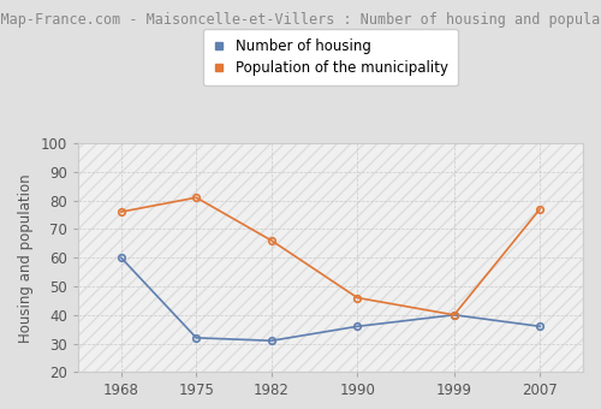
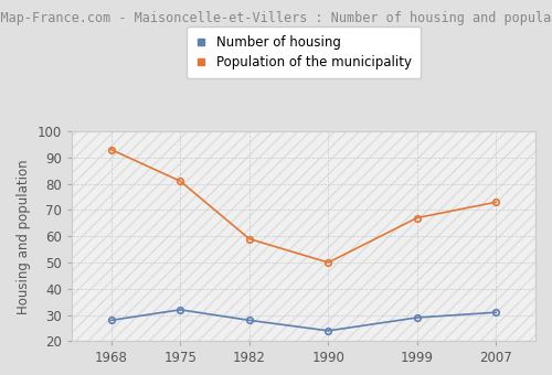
Number of housing/1968: 60 -> 28
Population of the municipality/1968: 76 -> 93
Number of housing/1982: 31 -> 28
Population of the municipality/1982: 66 -> 59
Number of housing/1990: 36 -> 24
Population of the municipality/1990: 46 -> 50
Number of housing/1999: 40 -> 29
Population of the municipality/1999: 40 -> 67
Number of housing/2007: 36 -> 31
Population of the municipality/2007: 77 -> 73
